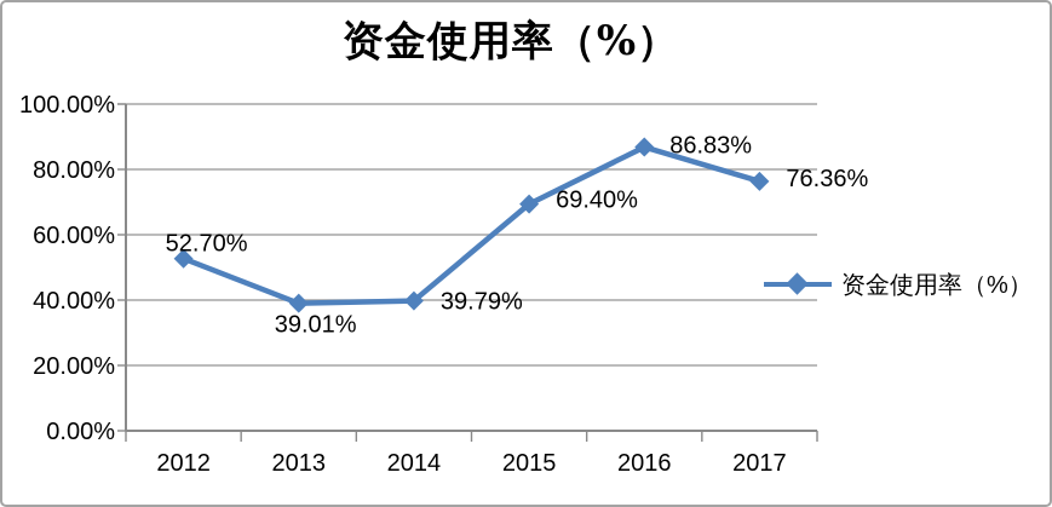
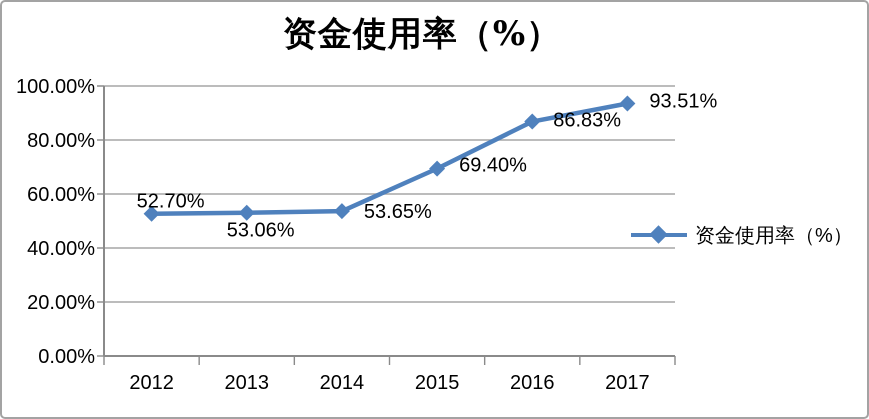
2013: 39.01% -> 53.06%
2014: 39.79% -> 53.65%
2017: 76.36% -> 93.51%
